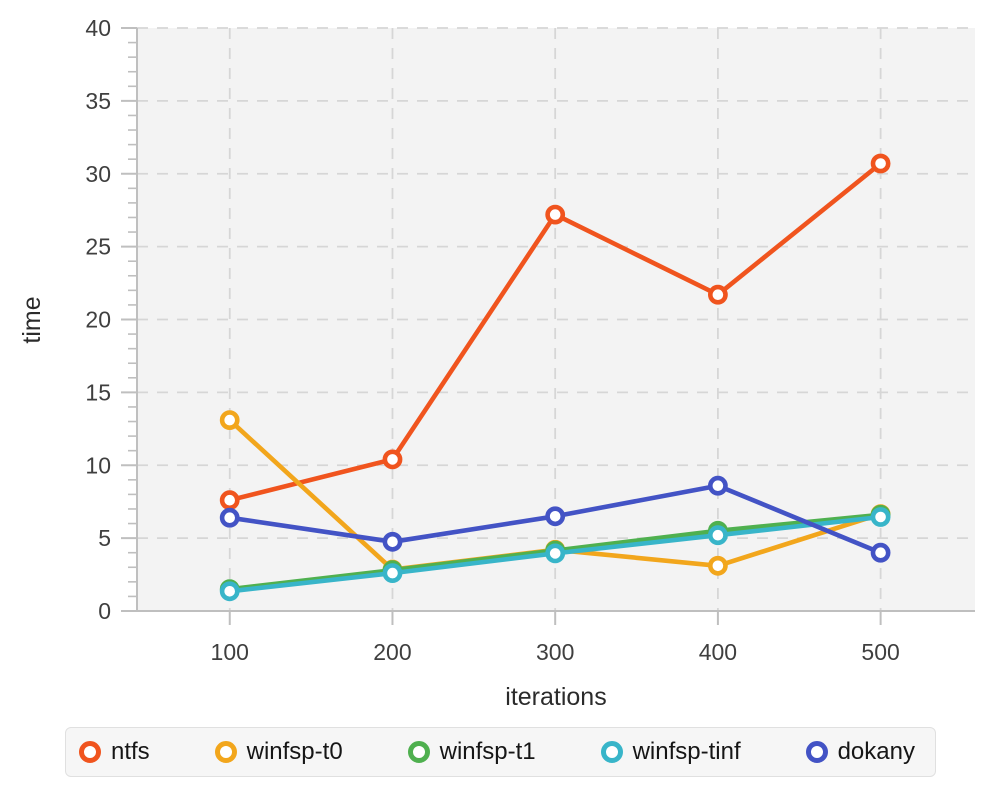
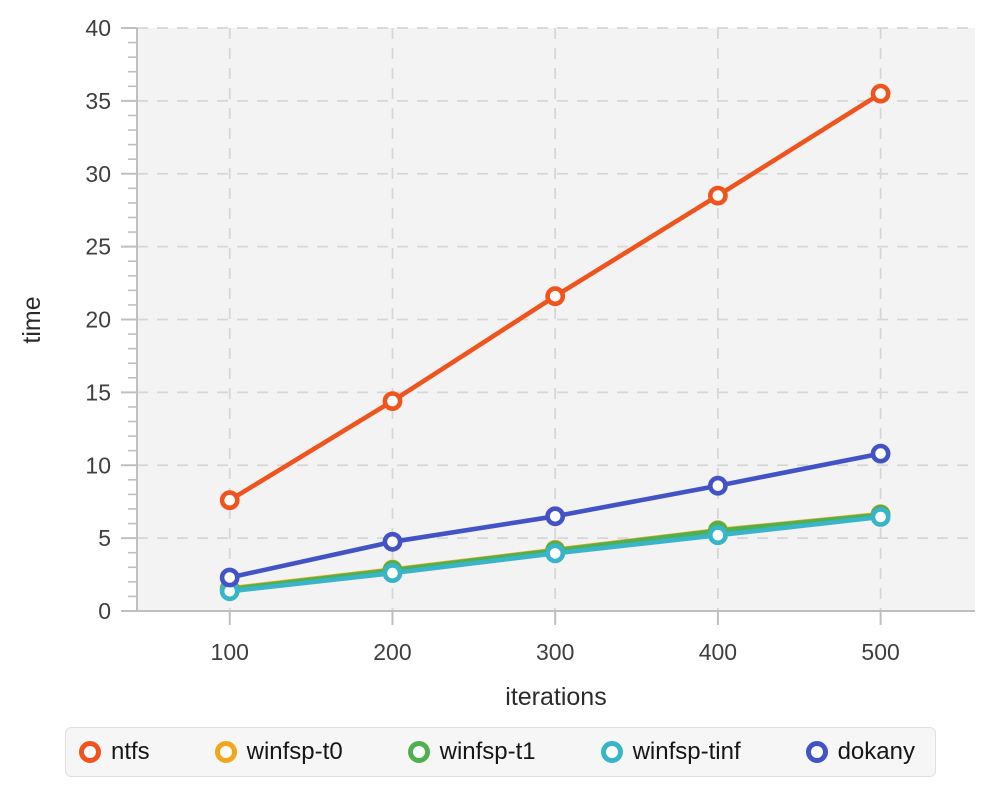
winfsp-t0/100: 13.1 -> 1.6
dokany/100: 6.4 -> 2.3
ntfs/200: 10.4 -> 14.4
ntfs/300: 27.2 -> 21.6
ntfs/400: 21.7 -> 28.5
winfsp-t0/400: 3.1 -> 5.5
ntfs/500: 30.7 -> 35.5
dokany/500: 4.0 -> 10.8
